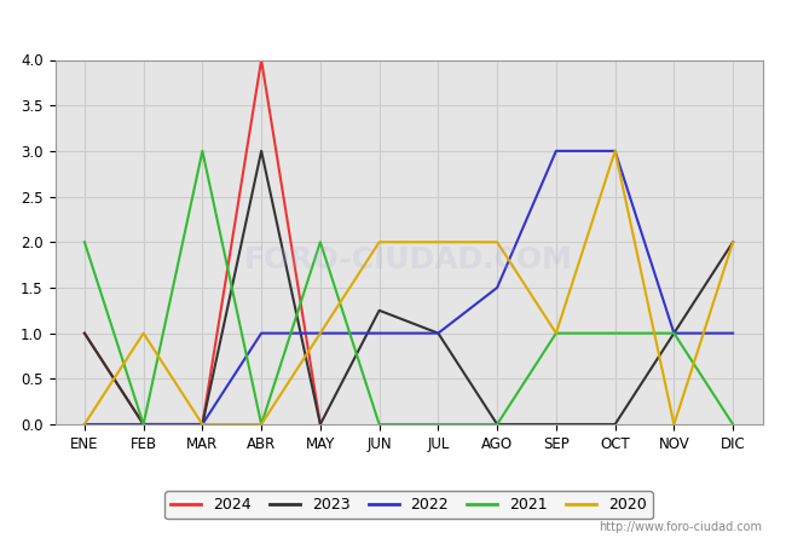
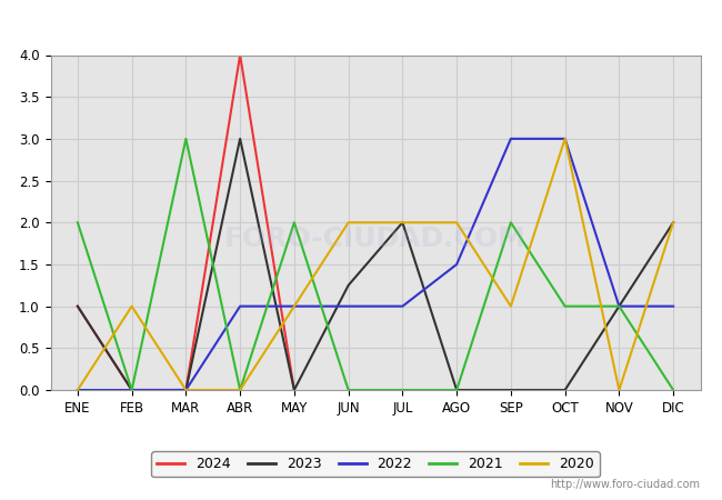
2023/JUL: 1.00 -> 2.00
2021/SEP: 1 -> 2
